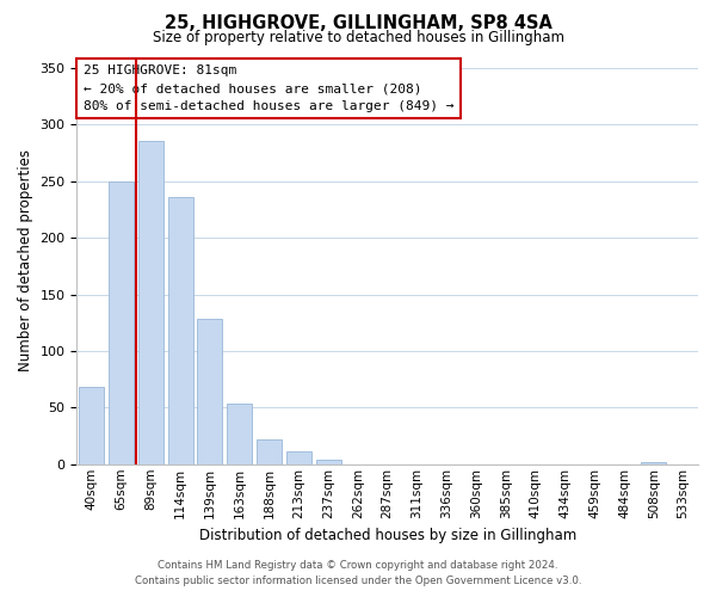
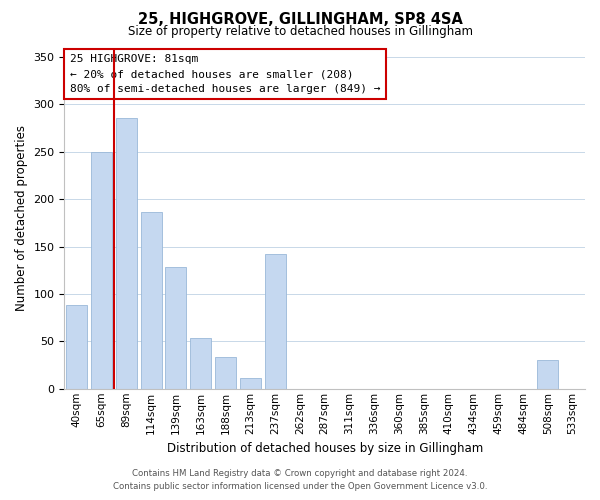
40sqm: 68 -> 88
114sqm: 236 -> 186
188sqm: 22 -> 34
237sqm: 4 -> 142
508sqm: 2 -> 30
